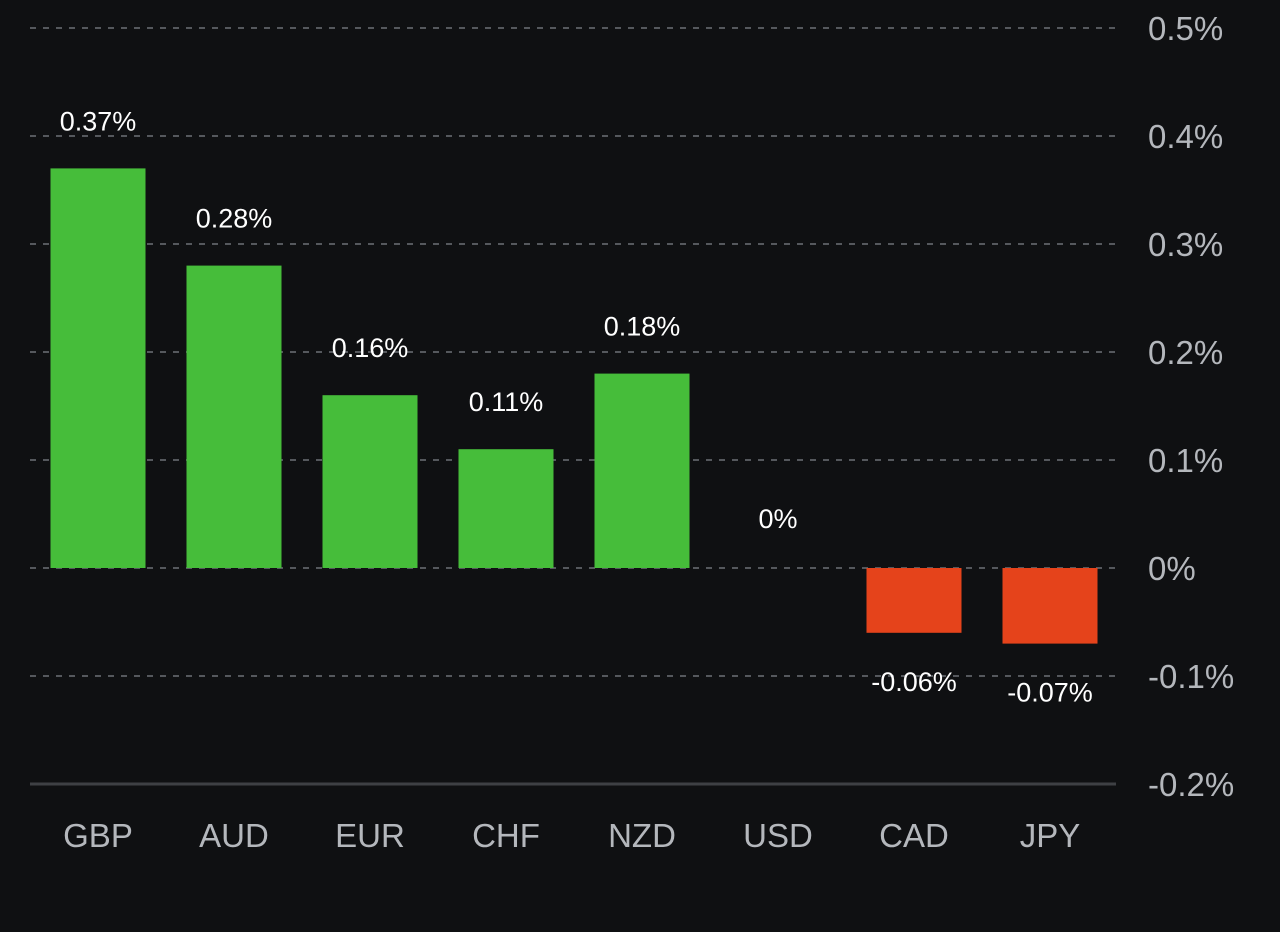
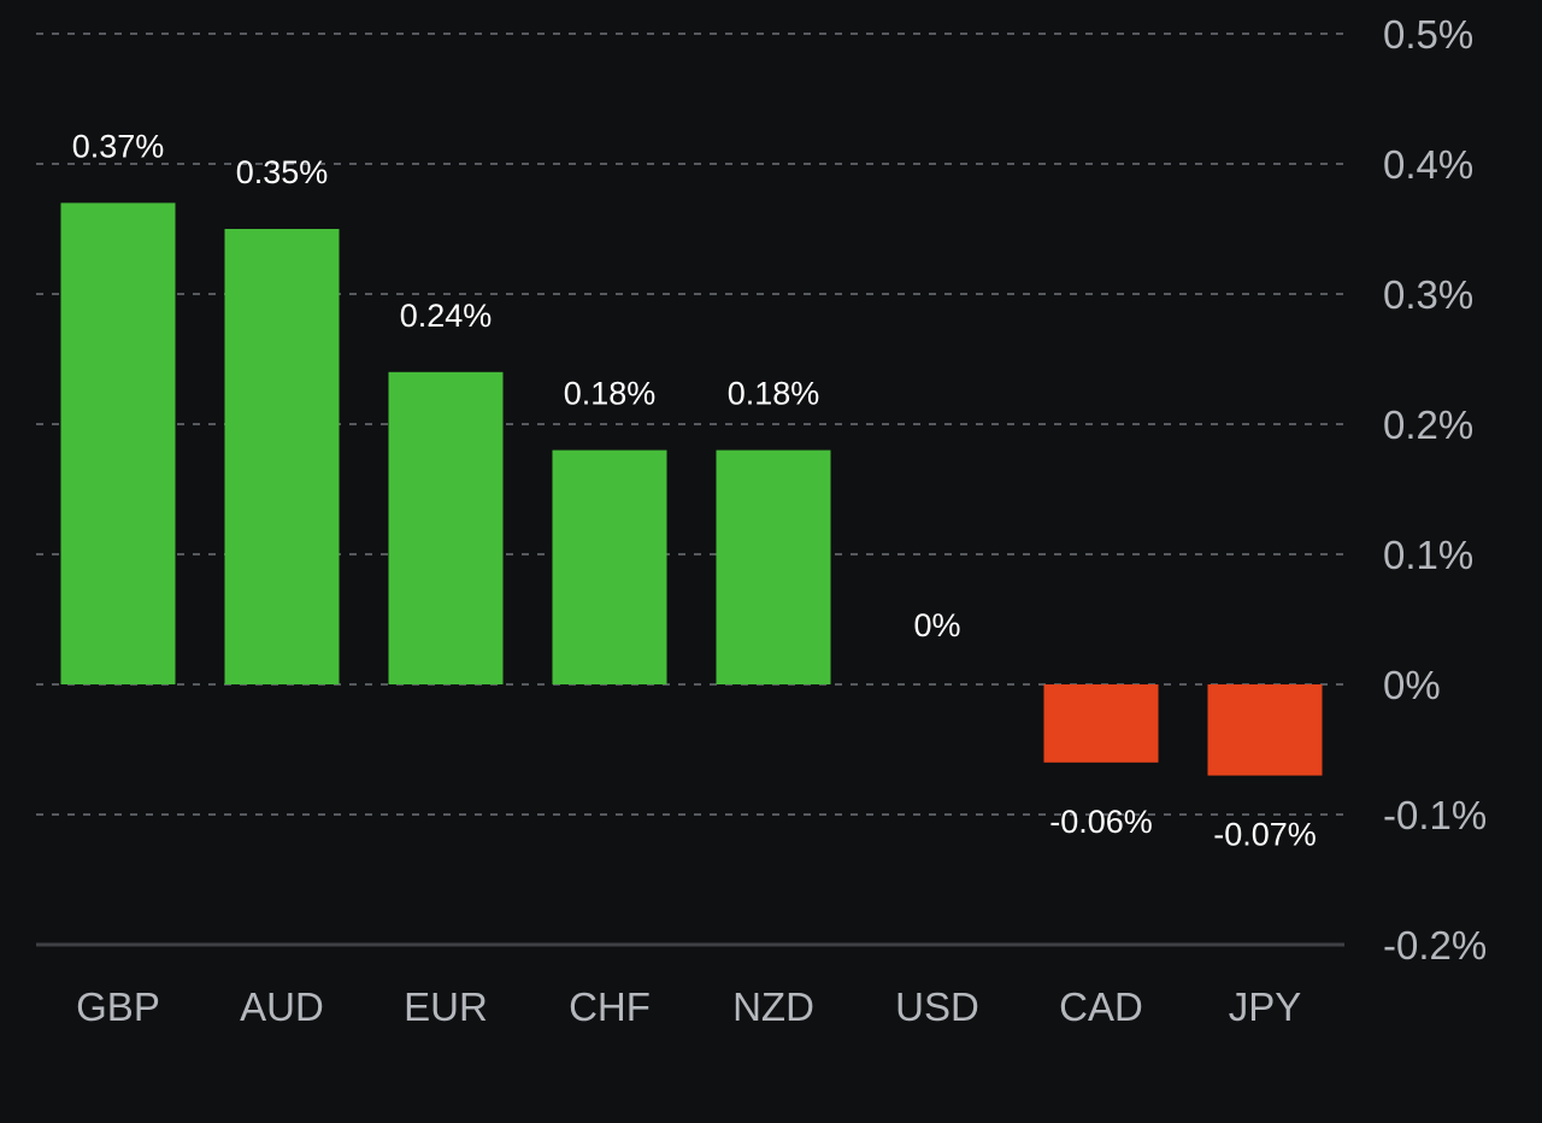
AUD: 0.28% -> 0.35%
EUR: 0.16% -> 0.24%
CHF: 0.11% -> 0.18%
